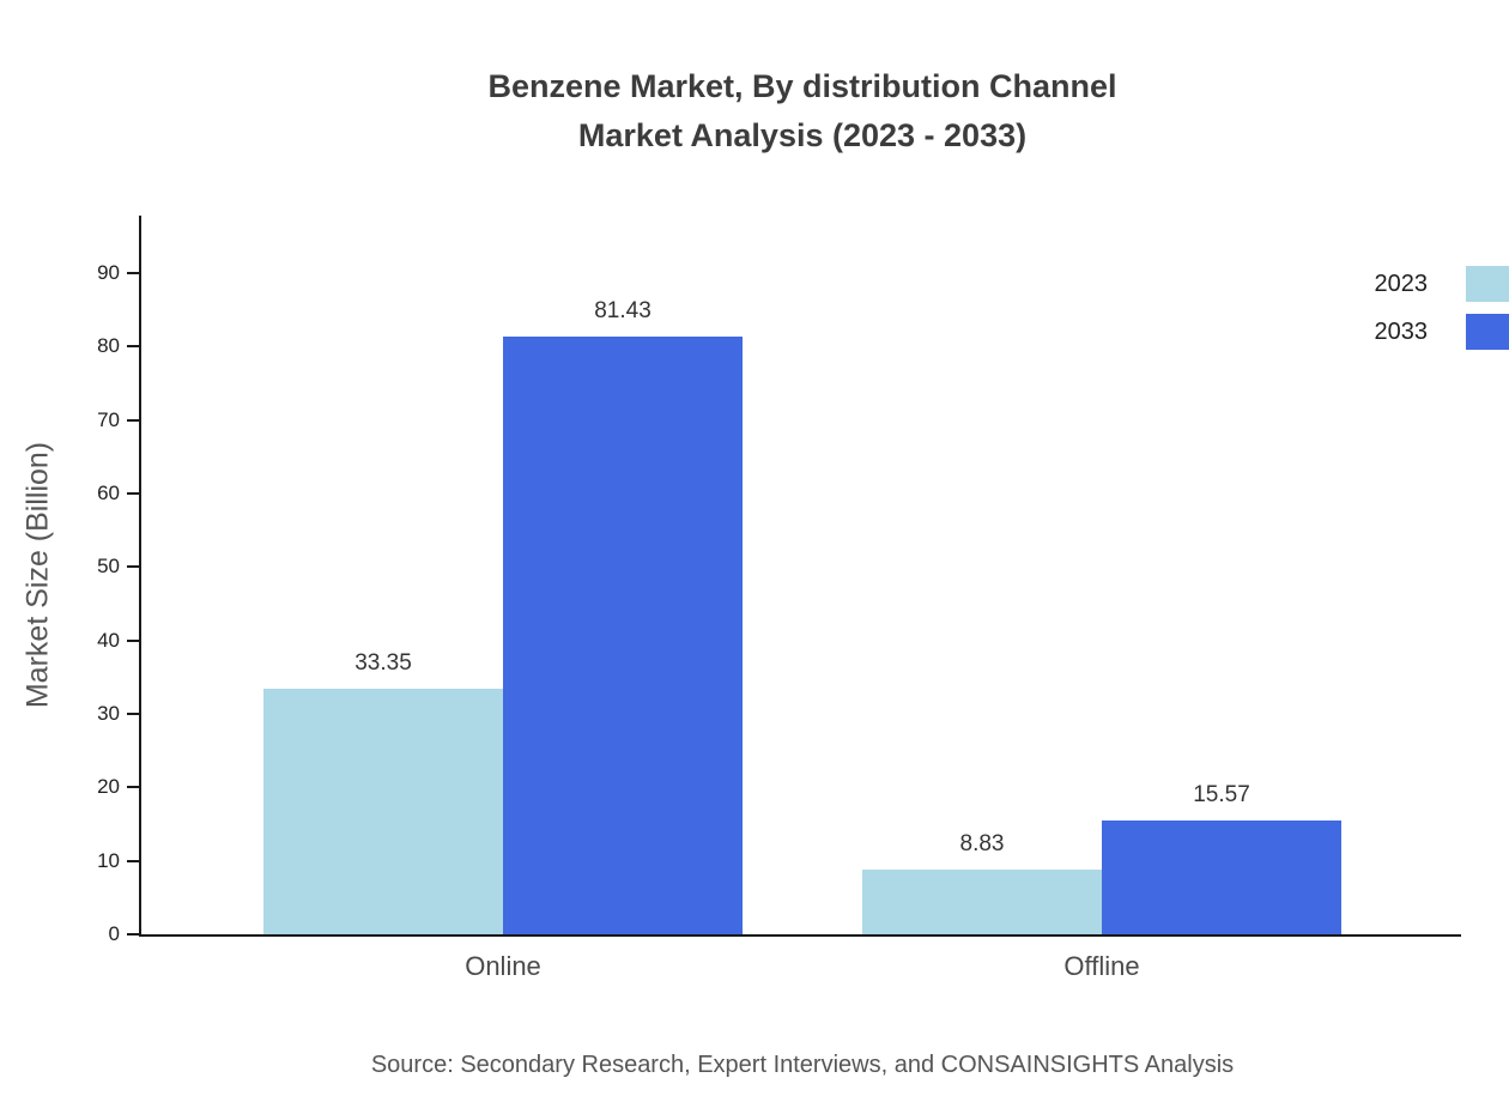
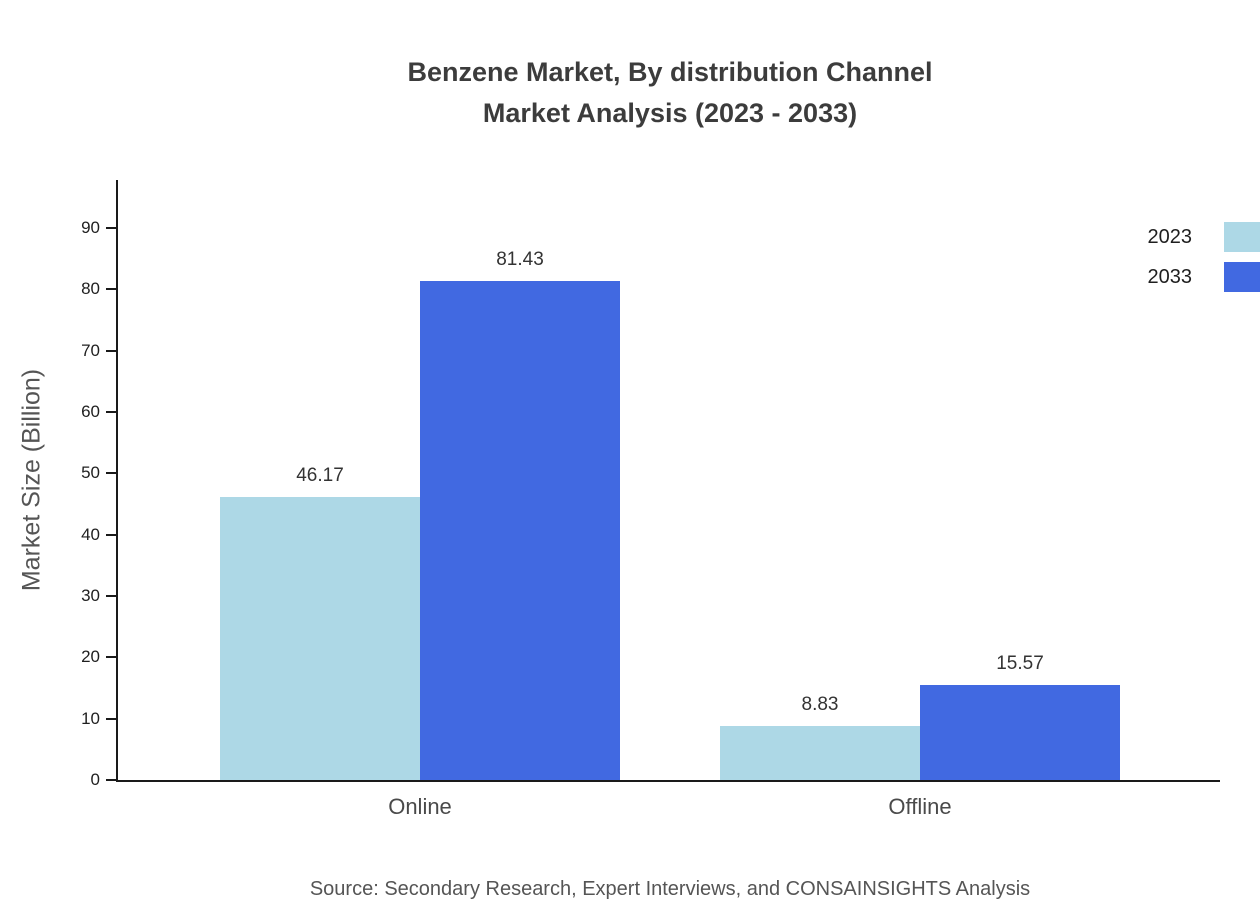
2023/Online: 33.35 -> 46.17
